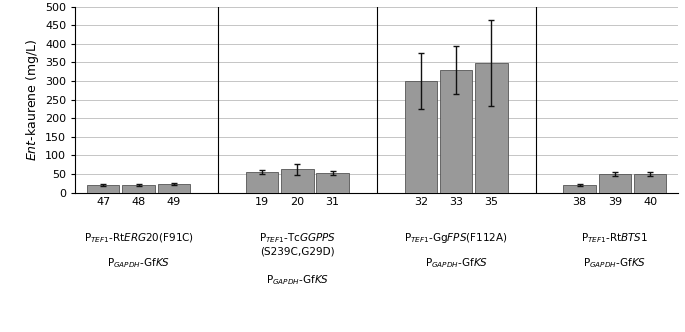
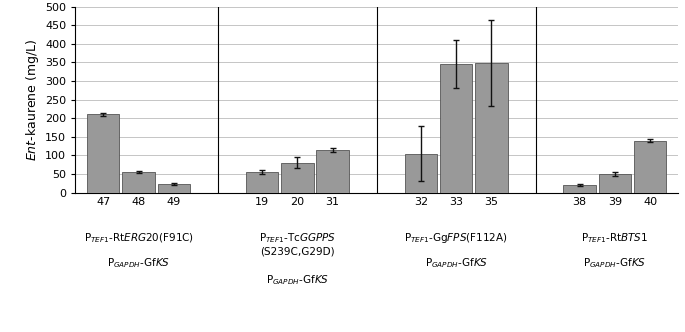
47: 20 -> 210
48: 20 -> 55
20: 63 -> 80
31: 53 -> 115
32: 300 -> 105
33: 330 -> 345
40: 50 -> 140
